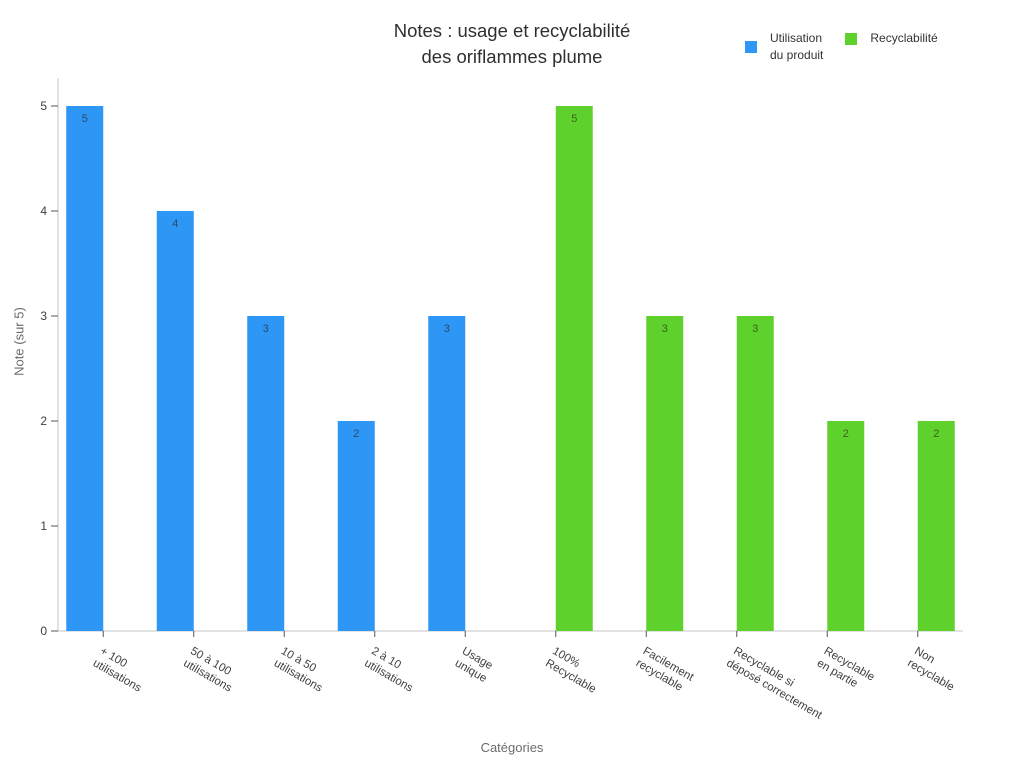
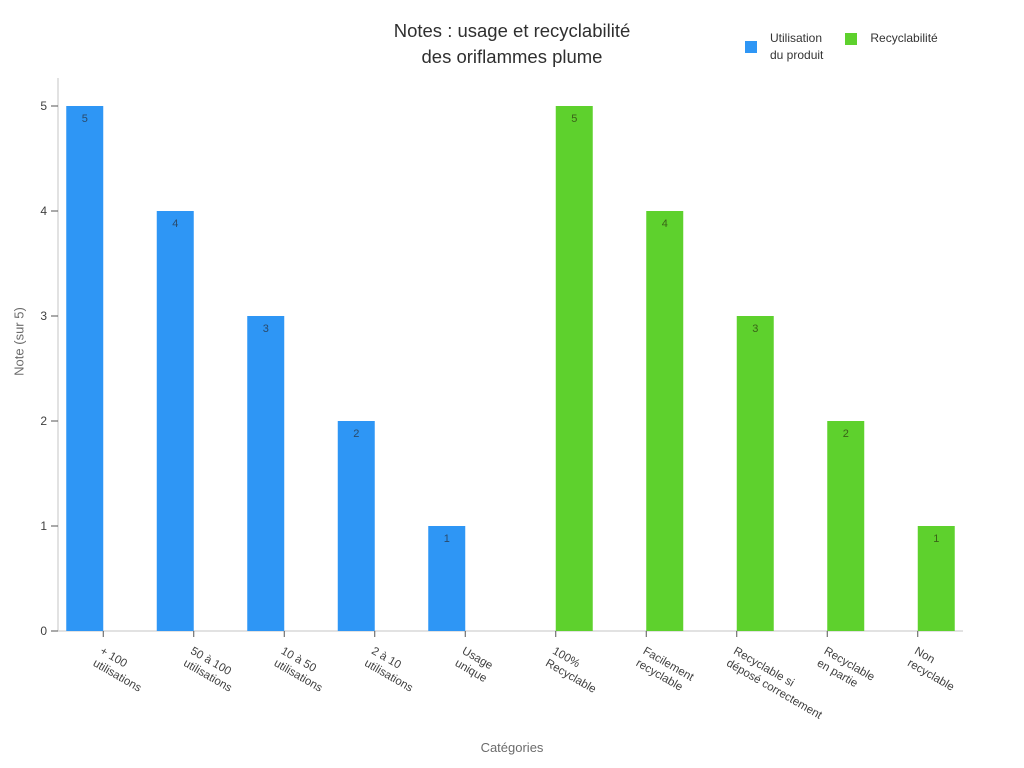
Utilisation du produit/Usage unique: 3 -> 1
Recyclabilité/Facilement recyclable: 3 -> 4
Recyclabilité/Non recyclable: 2 -> 1
